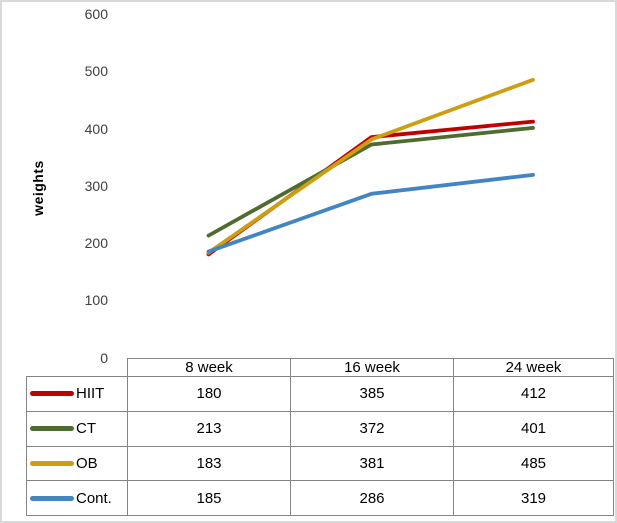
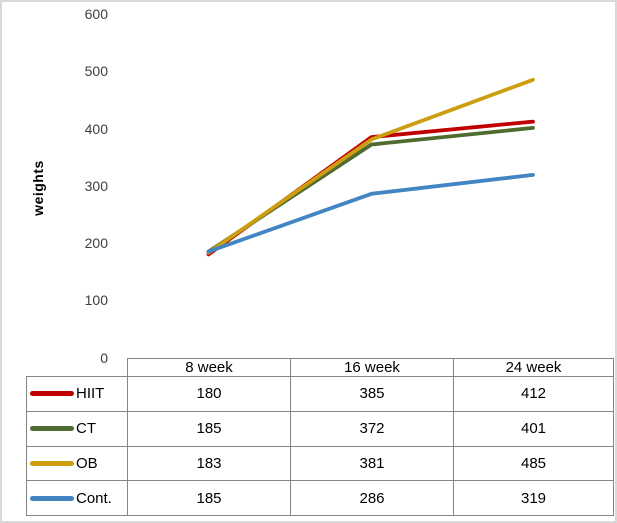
CT/8 week: 213 -> 185
